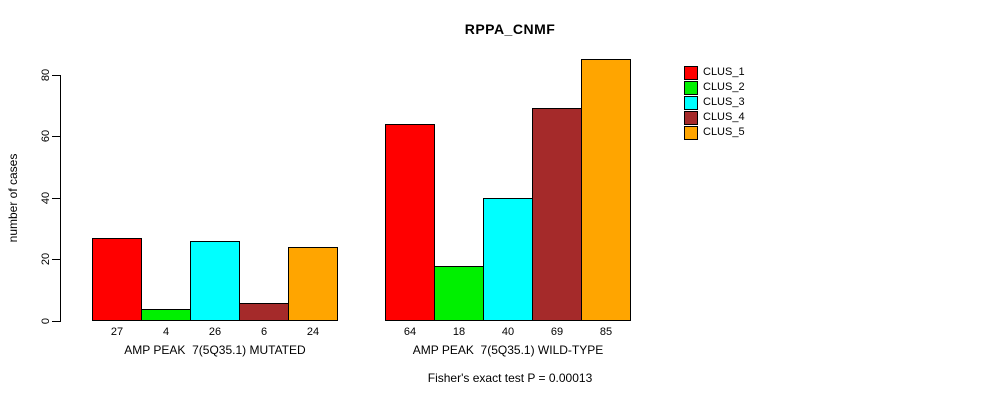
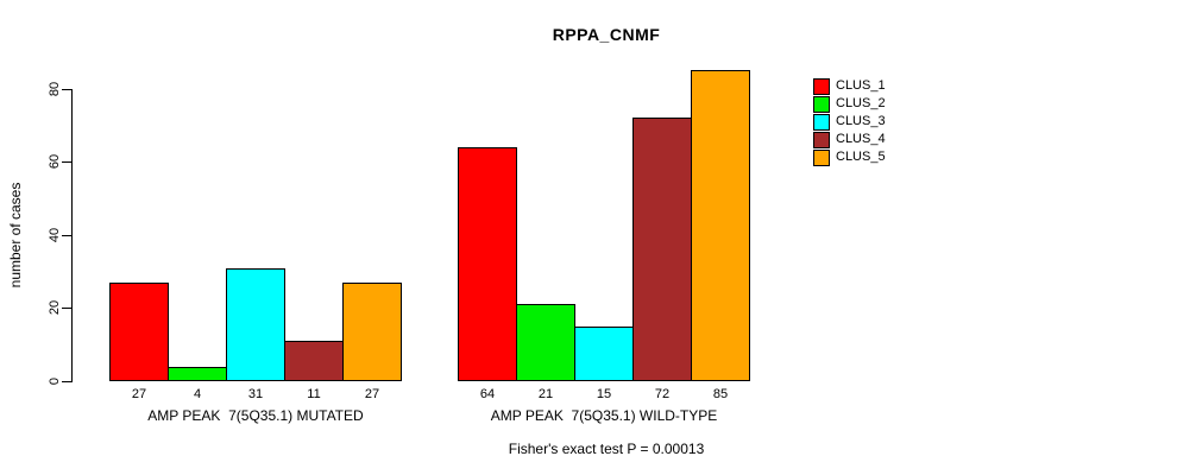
CLUS_3/AMP PEAK 7(5Q35.1) MUTATED: 26 -> 31
CLUS_4/AMP PEAK 7(5Q35.1) MUTATED: 6 -> 11
CLUS_5/AMP PEAK 7(5Q35.1) MUTATED: 24 -> 27
CLUS_2/AMP PEAK 7(5Q35.1) WILD-TYPE: 18 -> 21
CLUS_3/AMP PEAK 7(5Q35.1) WILD-TYPE: 40 -> 15
CLUS_4/AMP PEAK 7(5Q35.1) WILD-TYPE: 69 -> 72
